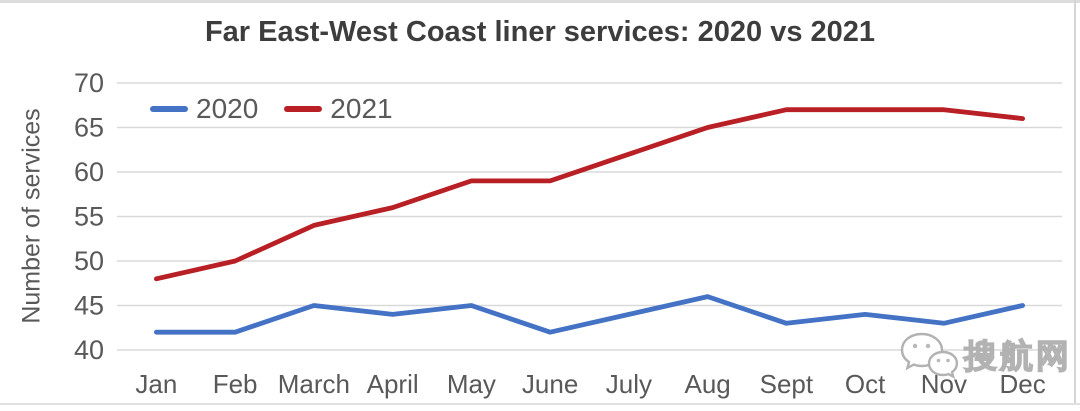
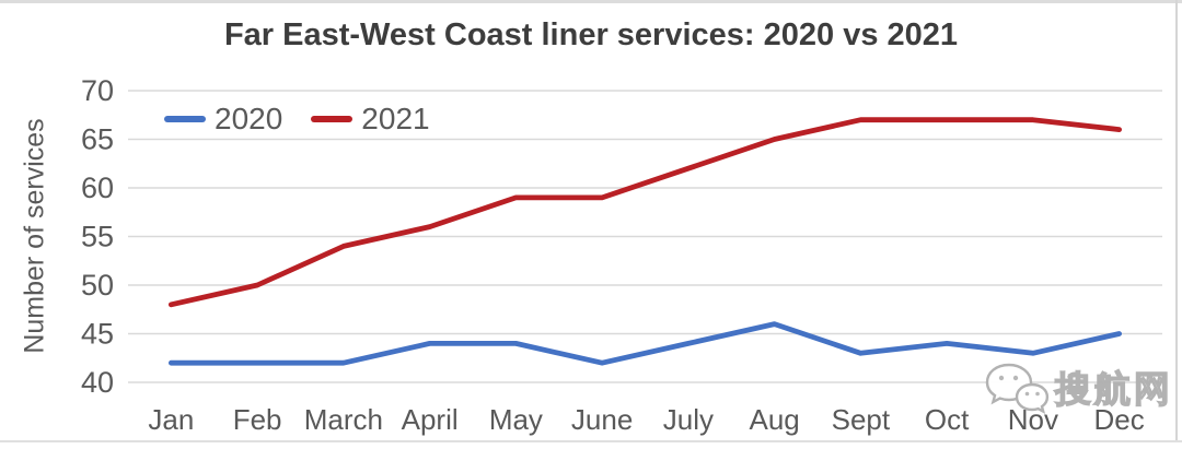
2020/March: 45 -> 42
2020/May: 45 -> 44
